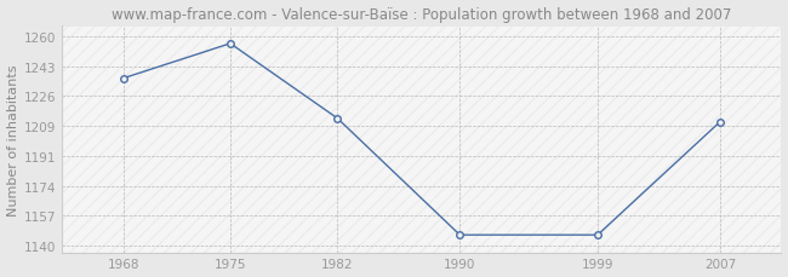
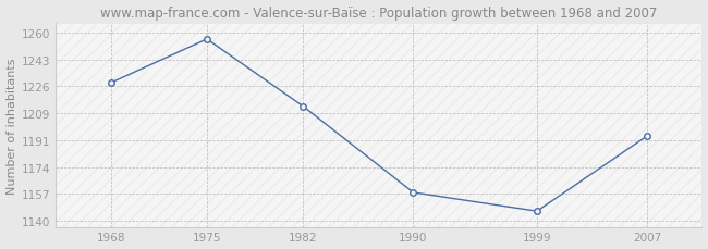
1968: 1236 -> 1228
1990: 1146 -> 1158
2007: 1211 -> 1194
